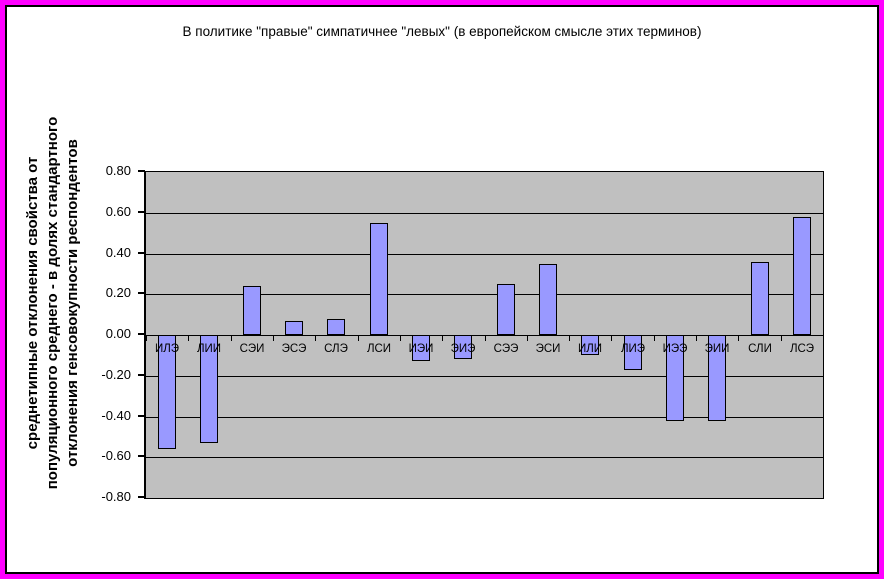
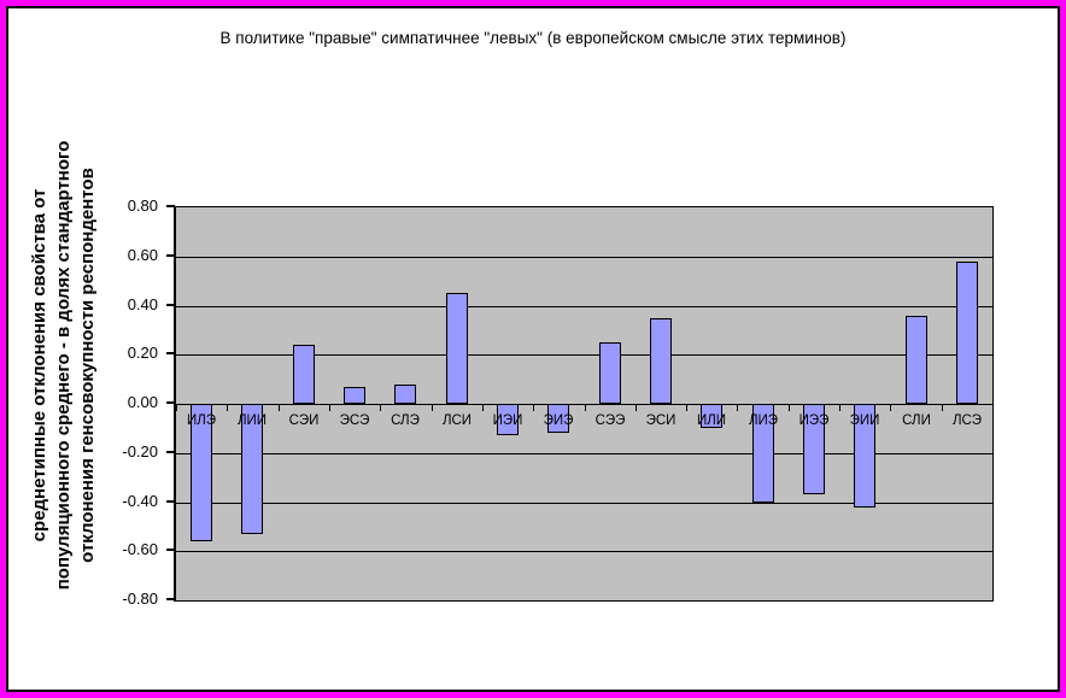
ЛСИ: 0.55 -> 0.45
ЛИЭ: -0.17 -> -0.40
ИЭЭ: -0.42 -> -0.37
